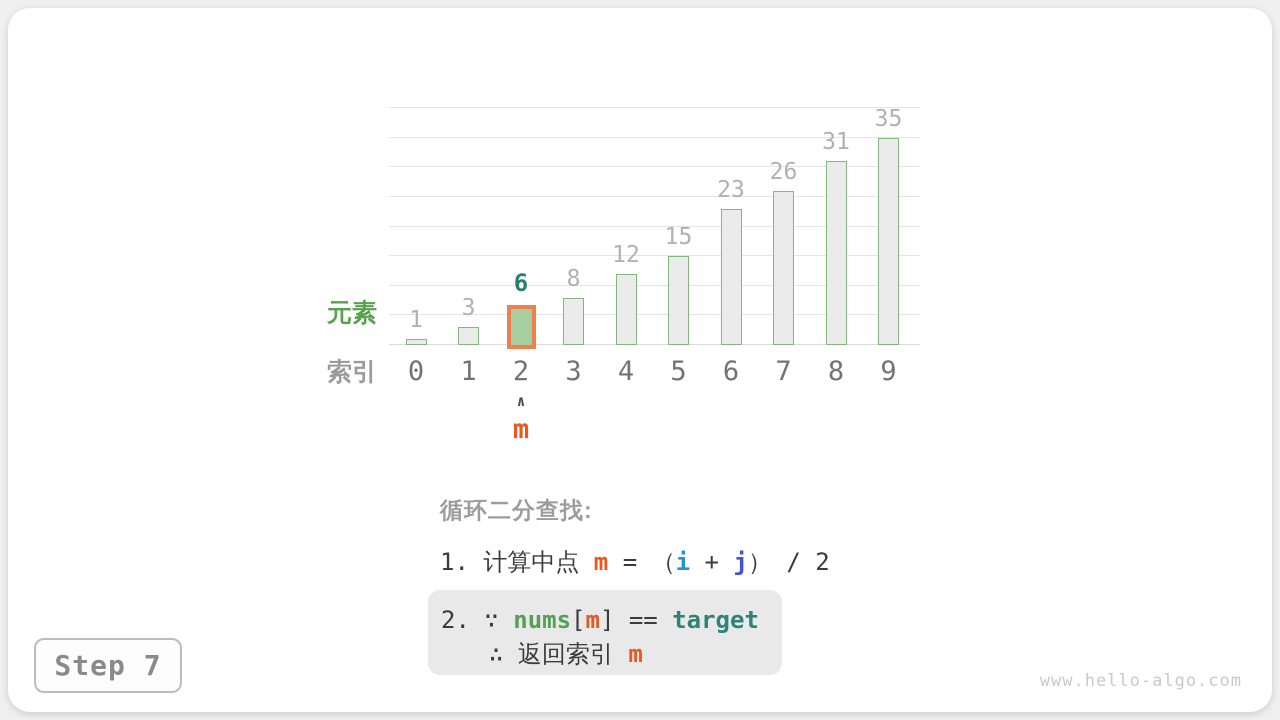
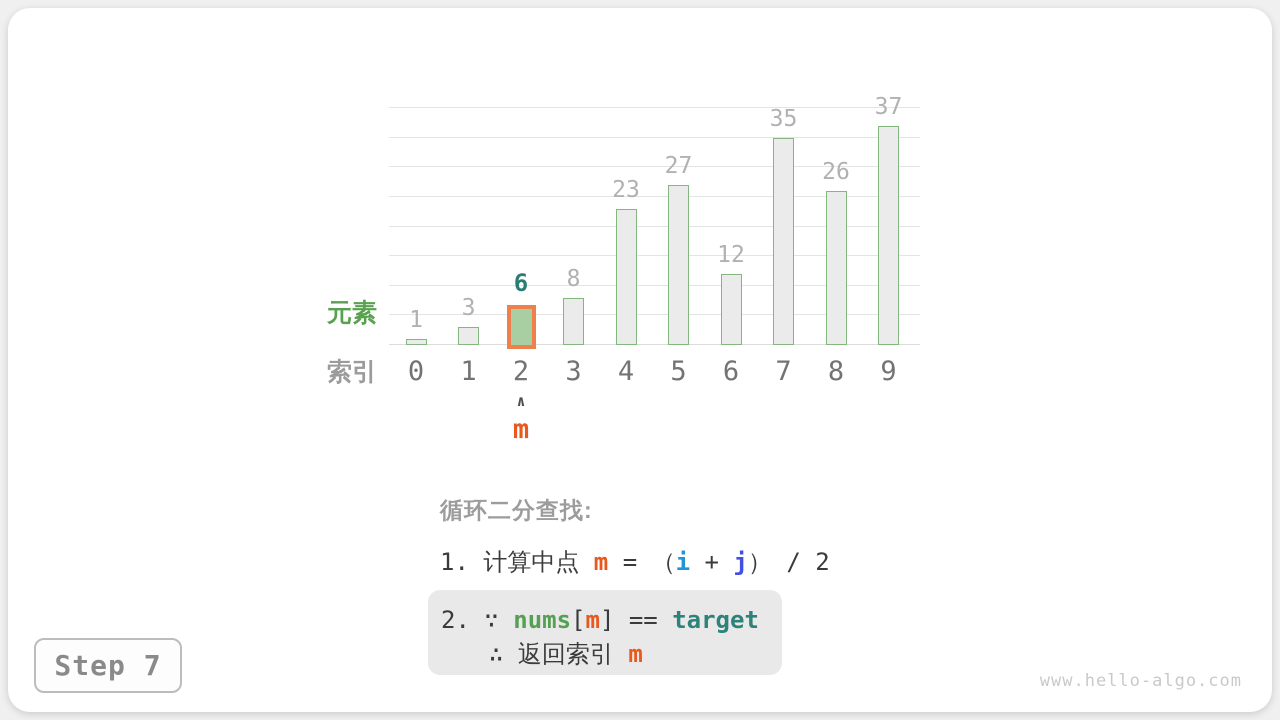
4: 12 -> 23
5: 15 -> 27
6: 23 -> 12
7: 26 -> 35
8: 31 -> 26
9: 35 -> 37
